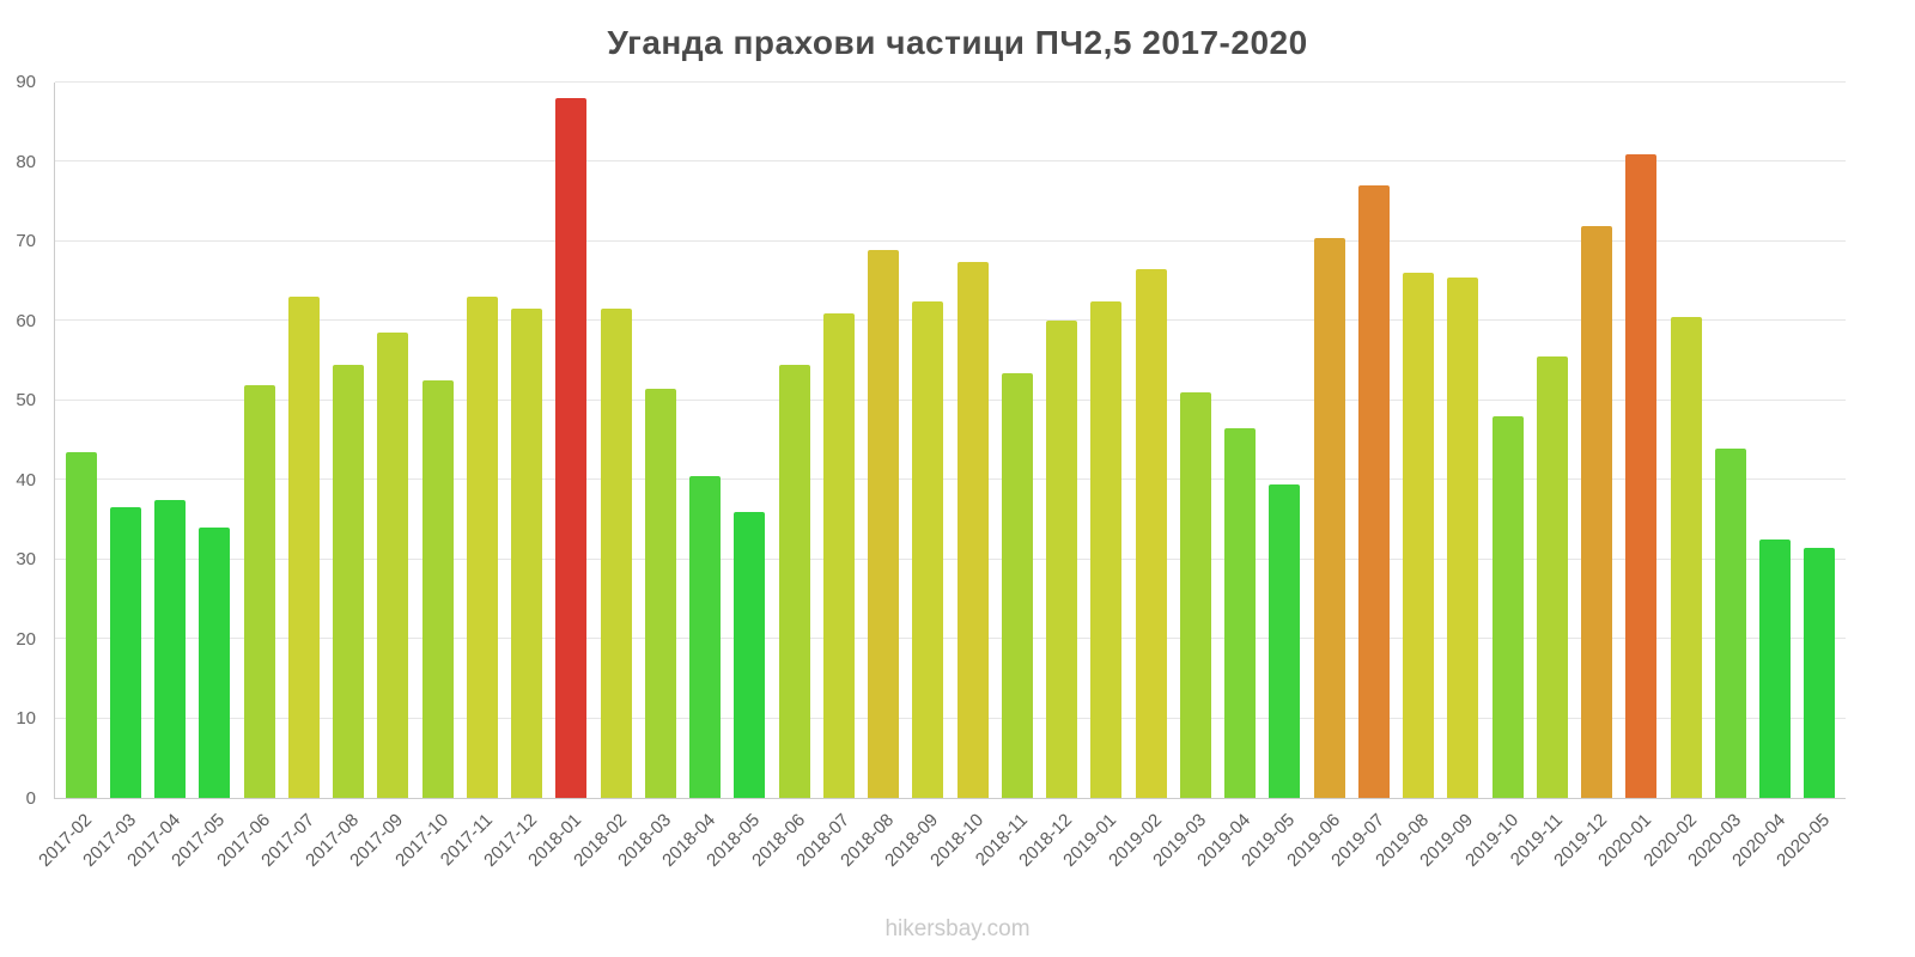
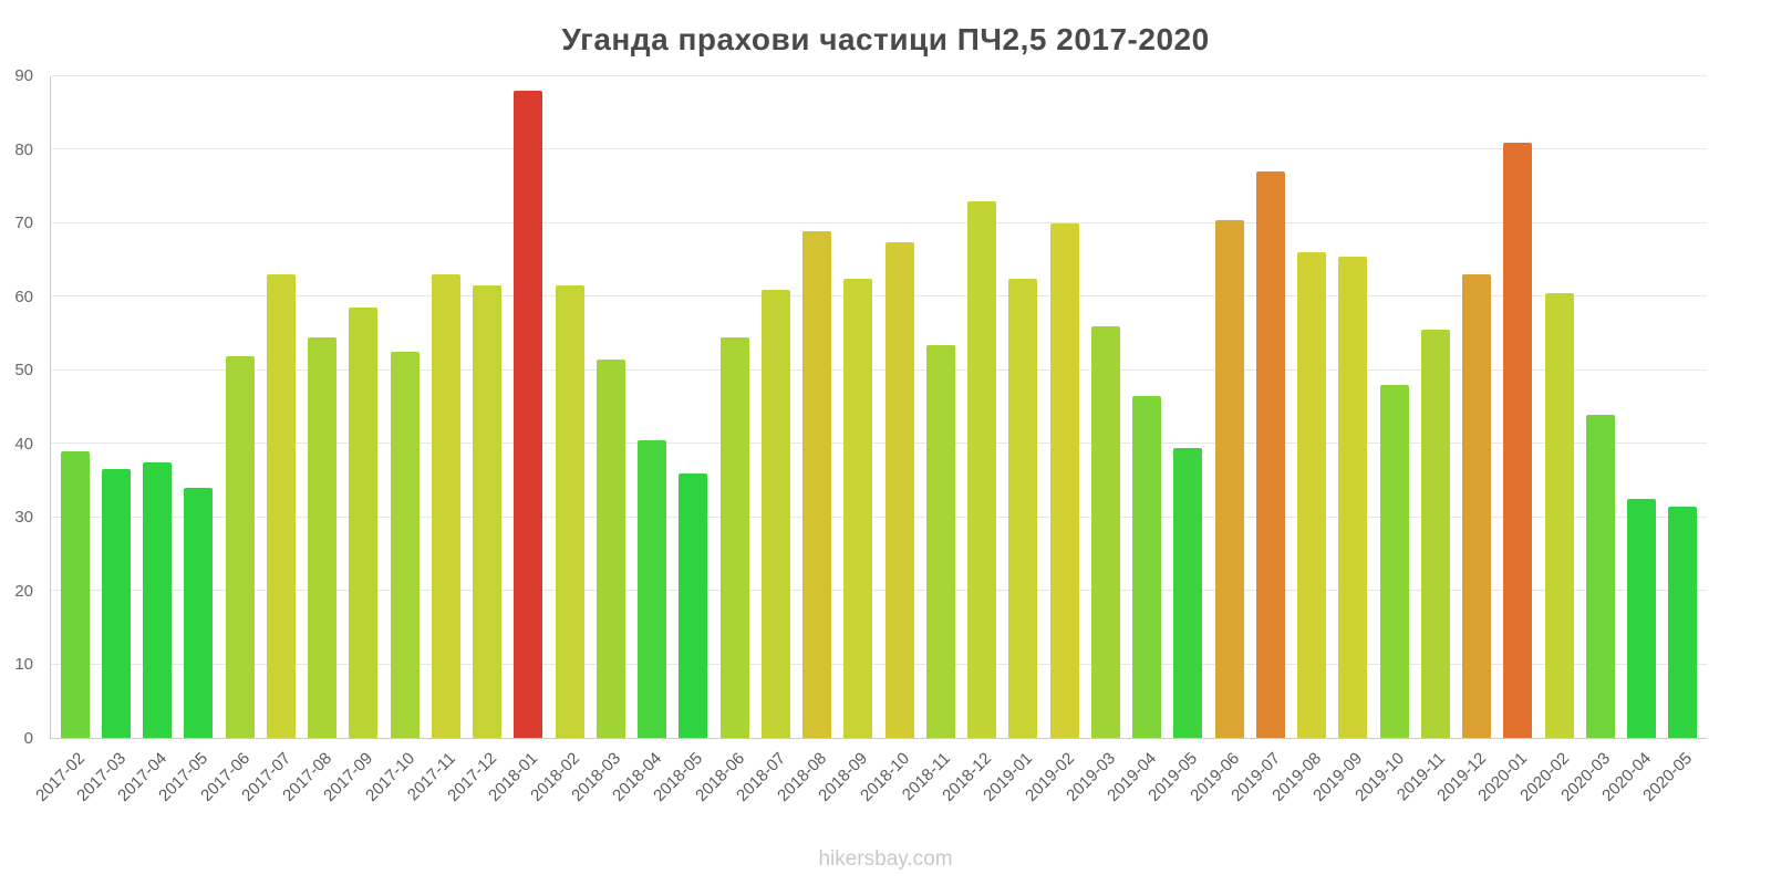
2017-02: 44 -> 39
2018-12: 60 -> 73
2019-02: 66 -> 70
2019-03: 51 -> 56
2019-12: 72 -> 63
